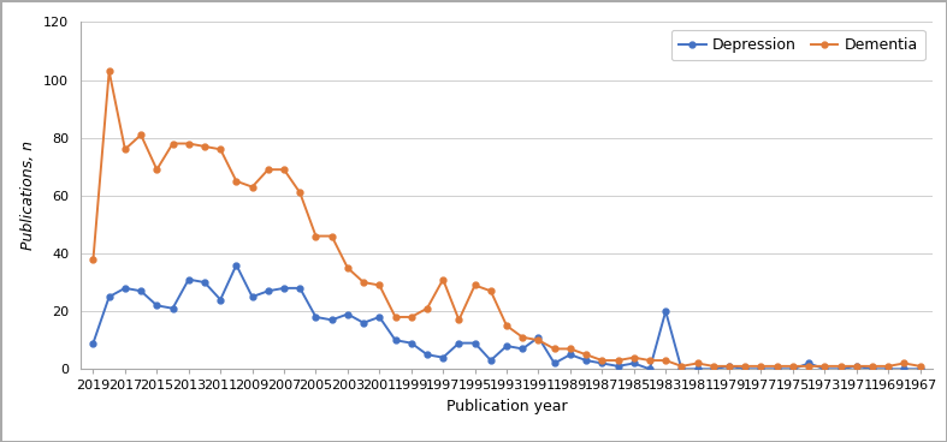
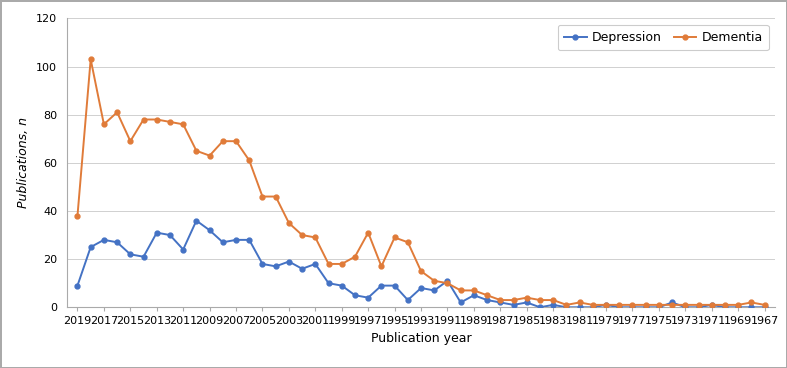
Depression/2009: 25 -> 32
Depression/1983: 20 -> 1
